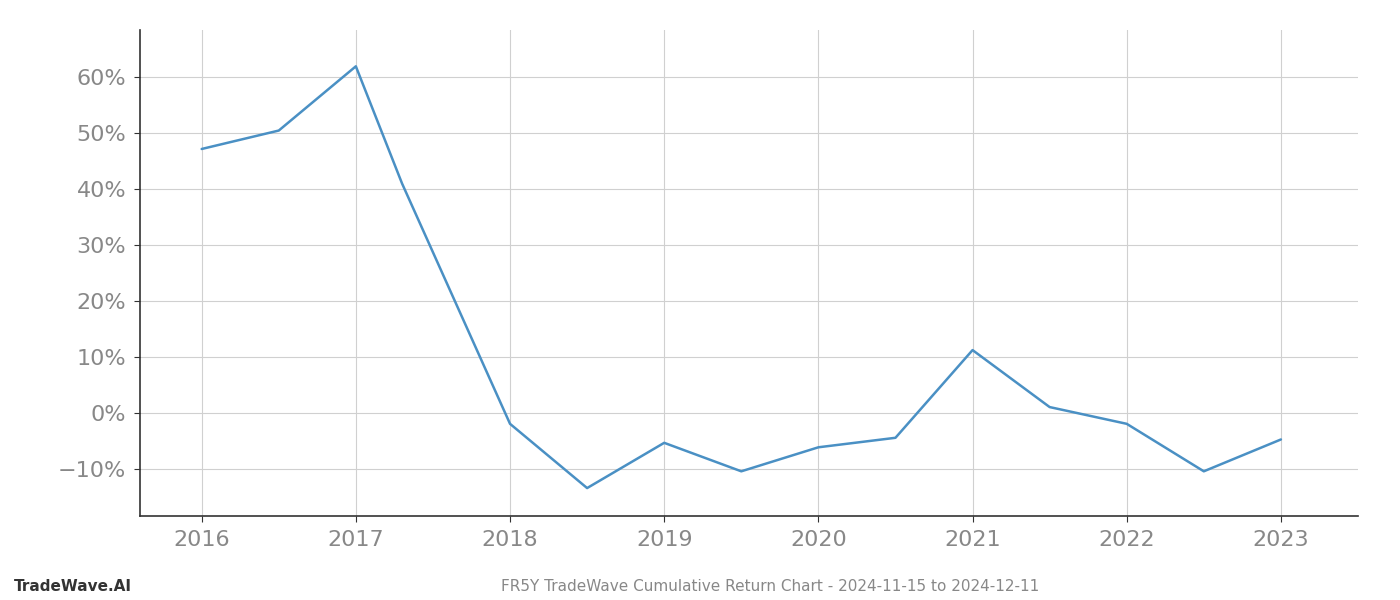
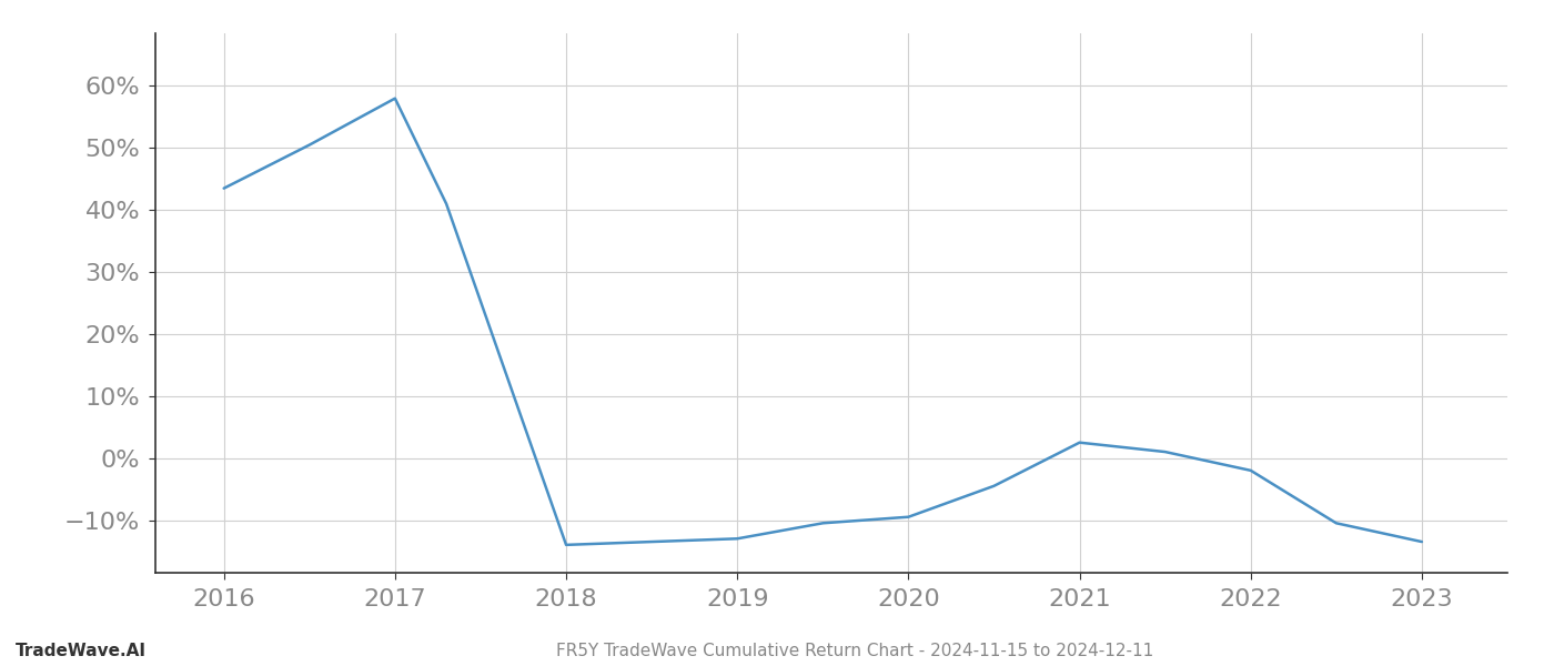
2016: 47.2% -> 43.5%
2017: 62.0% -> 58.0%
2018: -2.0% -> -14.0%
2019: -5.4% -> -13.0%
2020: -6.2% -> -9.5%
2021: 11.2% -> 2.5%
2023: -4.8% -> -13.5%
